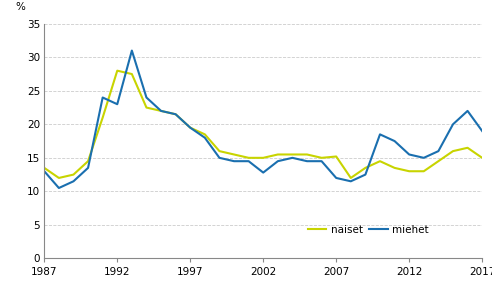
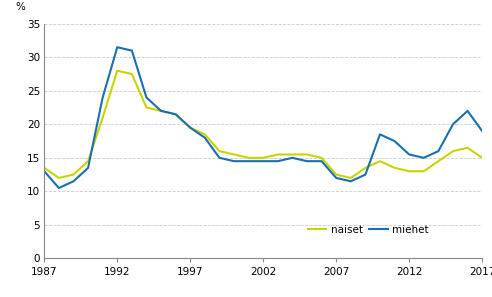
miehet/1992: 23.0 -> 31.5
miehet/2002: 12.8 -> 14.5
naiset/2007: 15.2 -> 12.5
